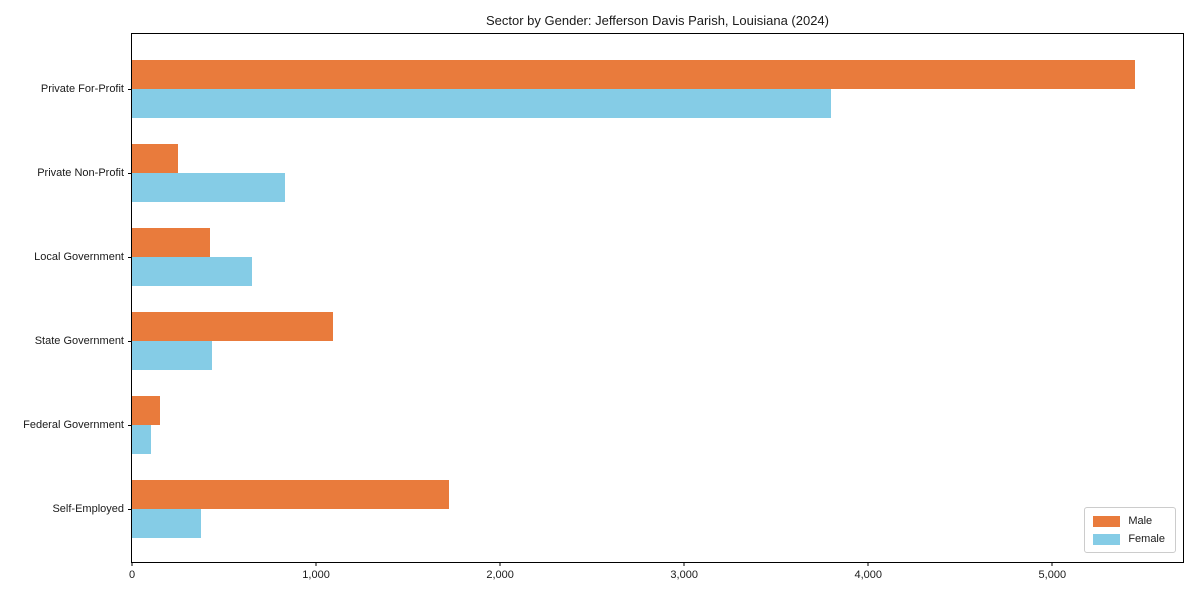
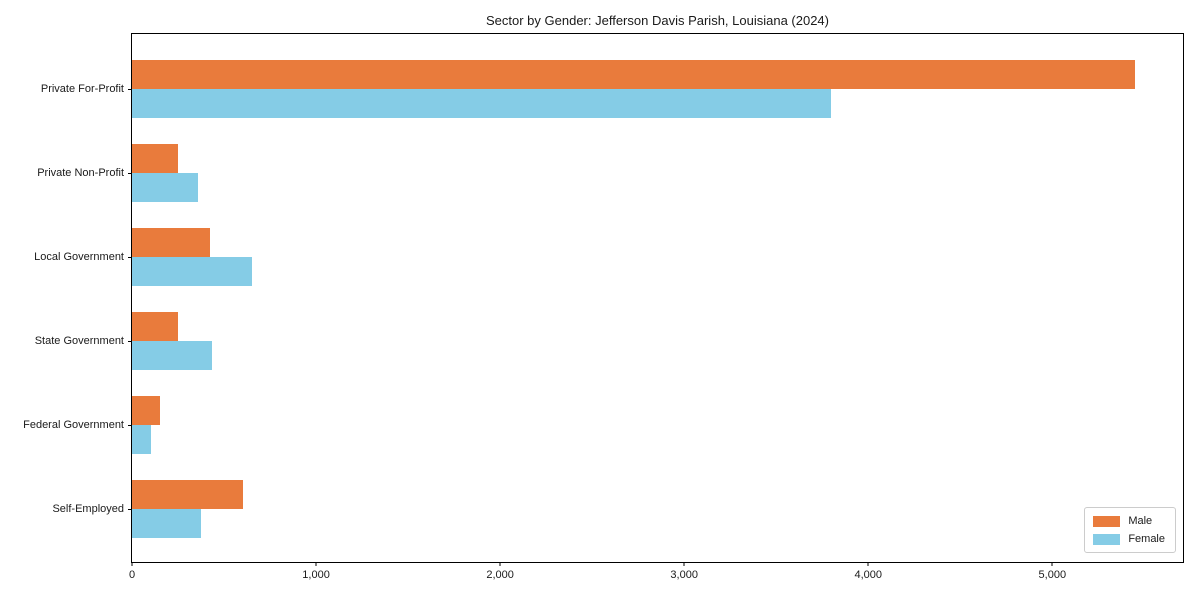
Female/Private Non-Profit: 830 -> 360
Male/State Government: 1090 -> 250
Male/Self-Employed: 1720 -> 600
